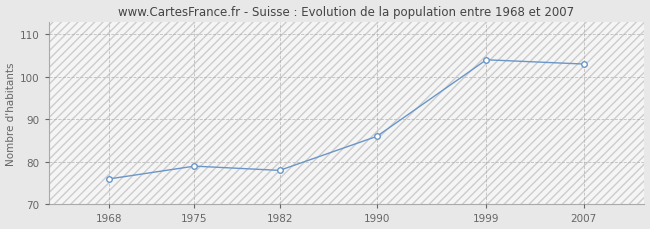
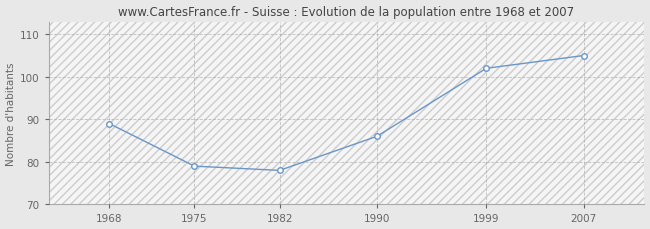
1968: 76 -> 89
1999: 104 -> 102
2007: 103 -> 105
